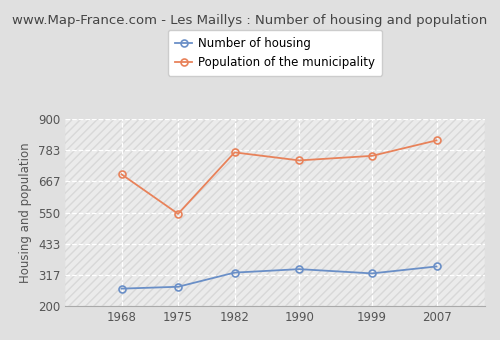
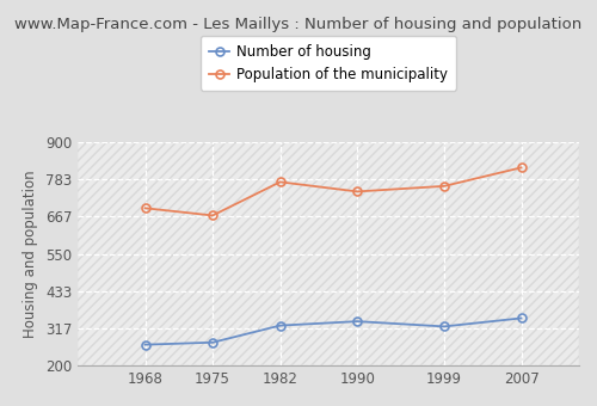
Population of the municipality/1975: 545 -> 670
